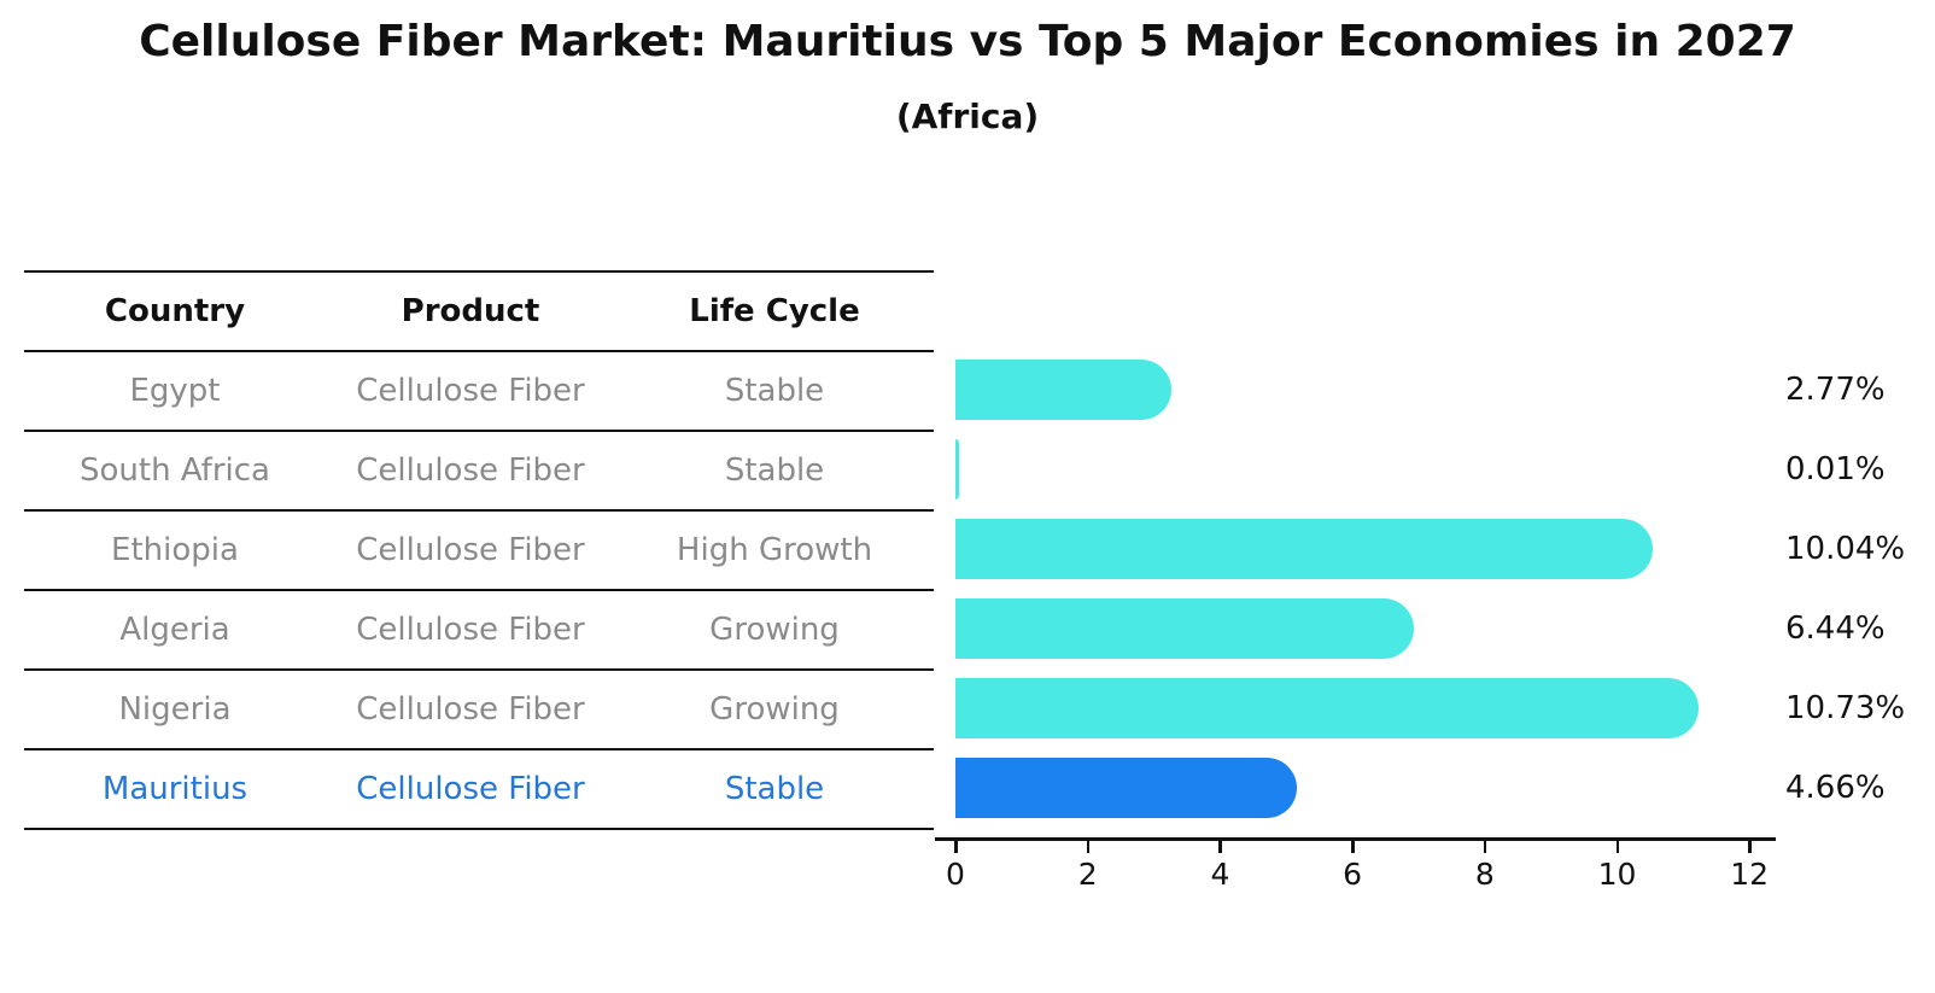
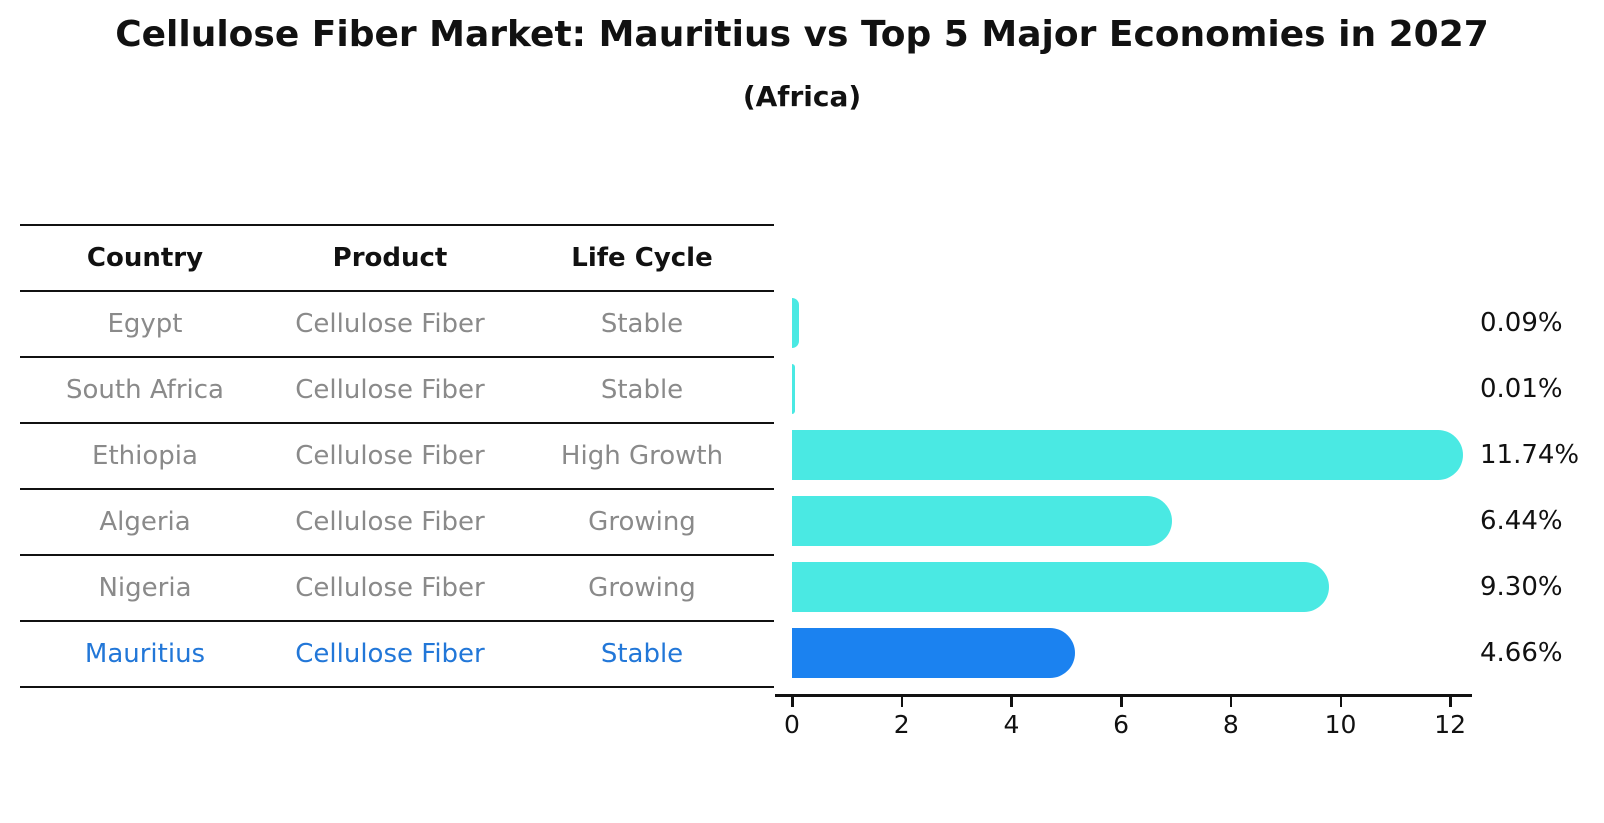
Egypt: 2.77% -> 0.09%
Ethiopia: 10.04% -> 11.74%
Nigeria: 10.73% -> 9.30%
